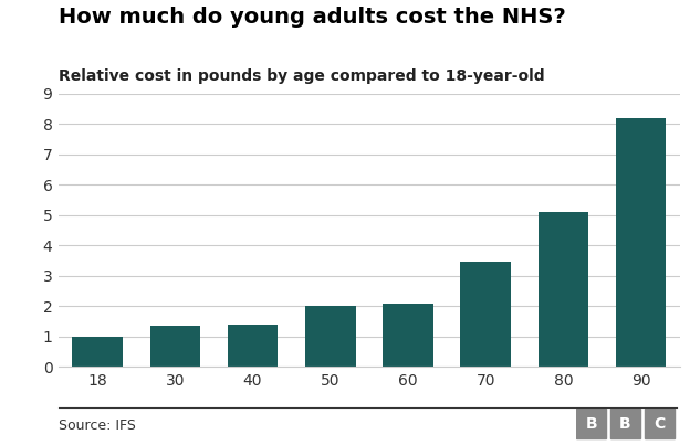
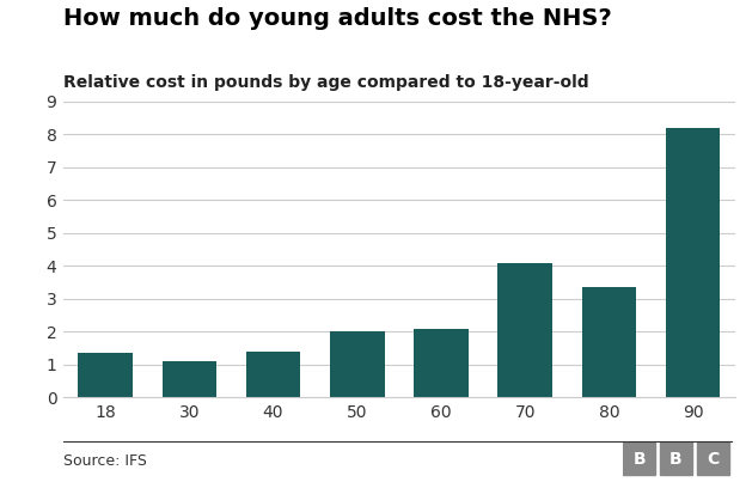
18: 1.00 -> 1.35
30: 1.37 -> 1.10
70: 3.45 -> 4.10
80: 5.10 -> 3.35
